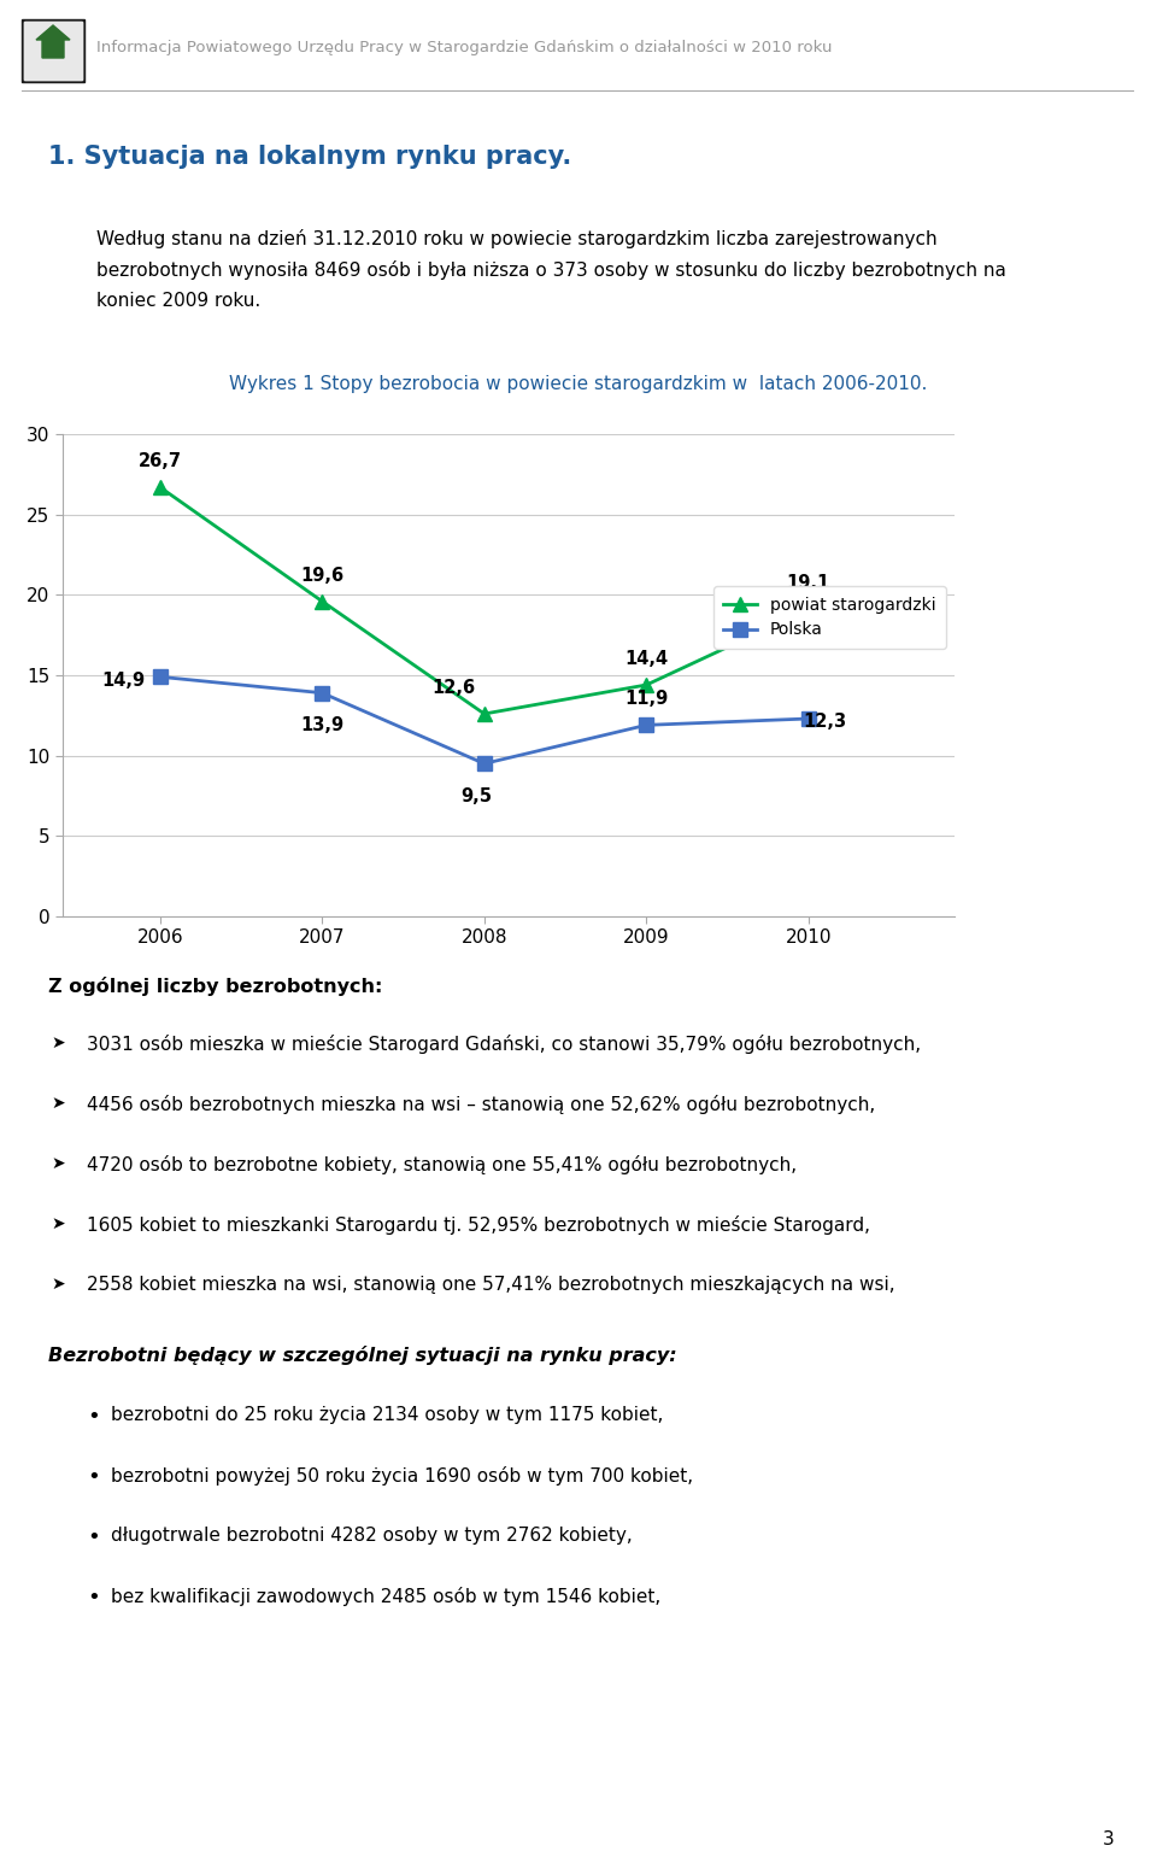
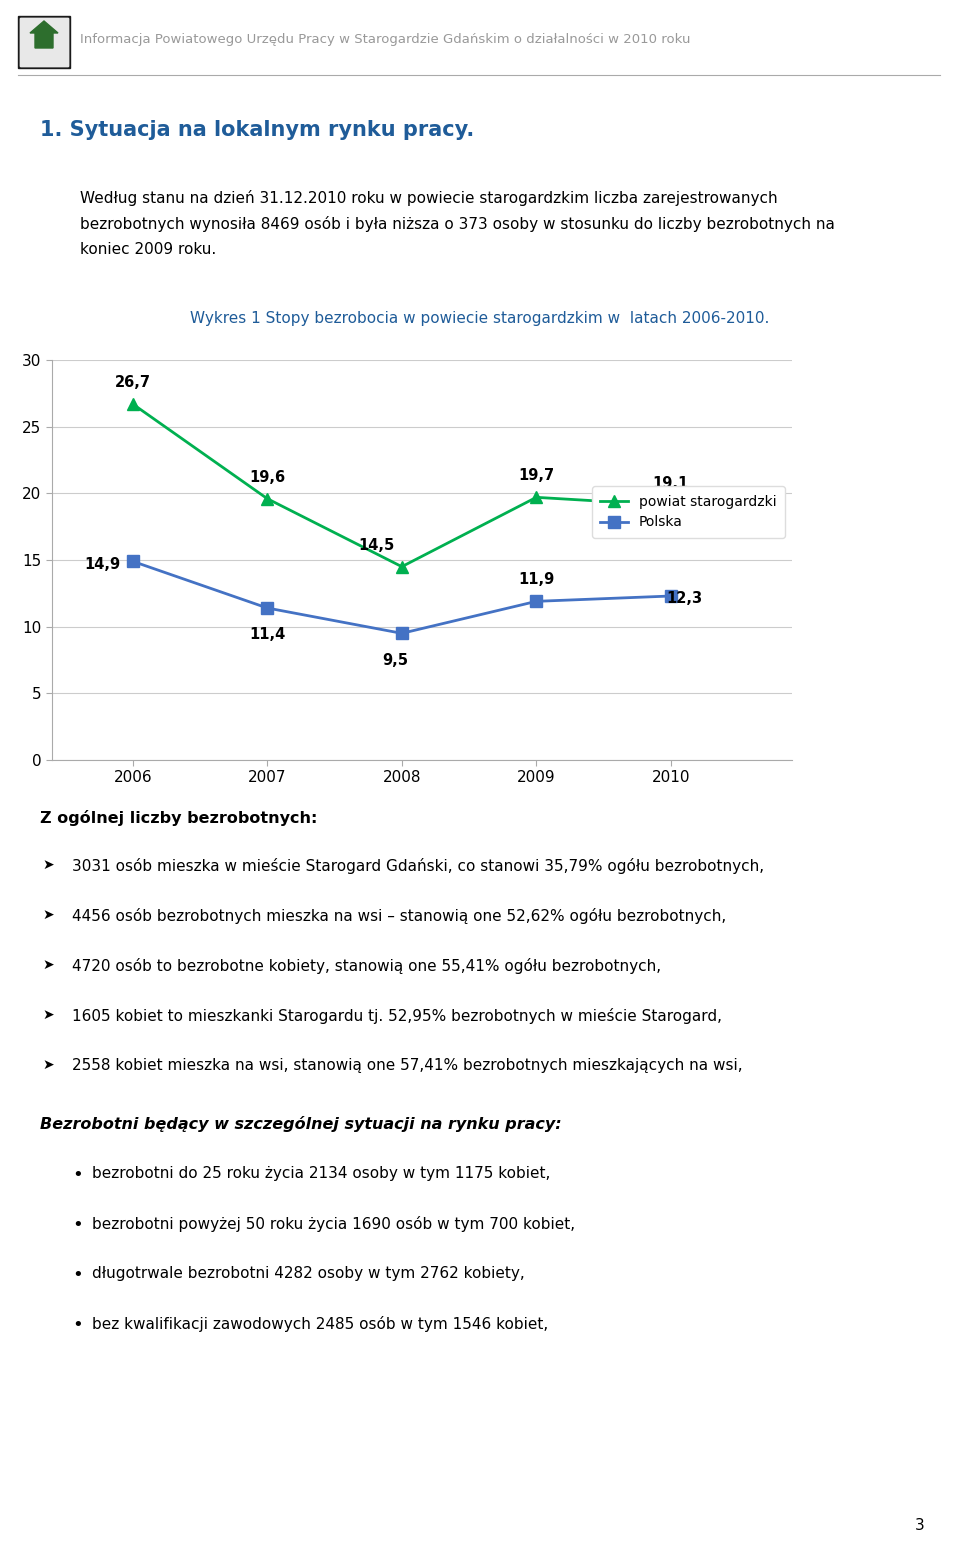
Polska/2007: 13,9 -> 11,4
powiat starogardzki/2008: 12,6 -> 14,5
powiat starogardzki/2009: 14,4 -> 19,7
